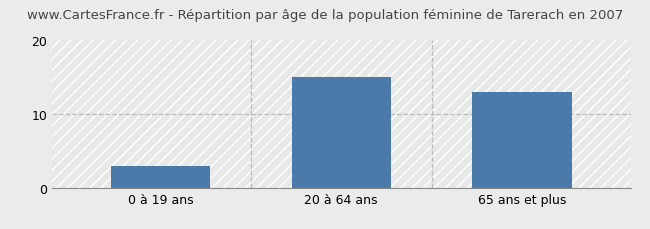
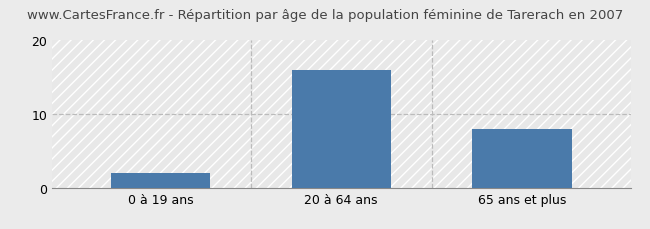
0 à 19 ans: 3 -> 2
20 à 64 ans: 15 -> 16
65 ans et plus: 13 -> 8
